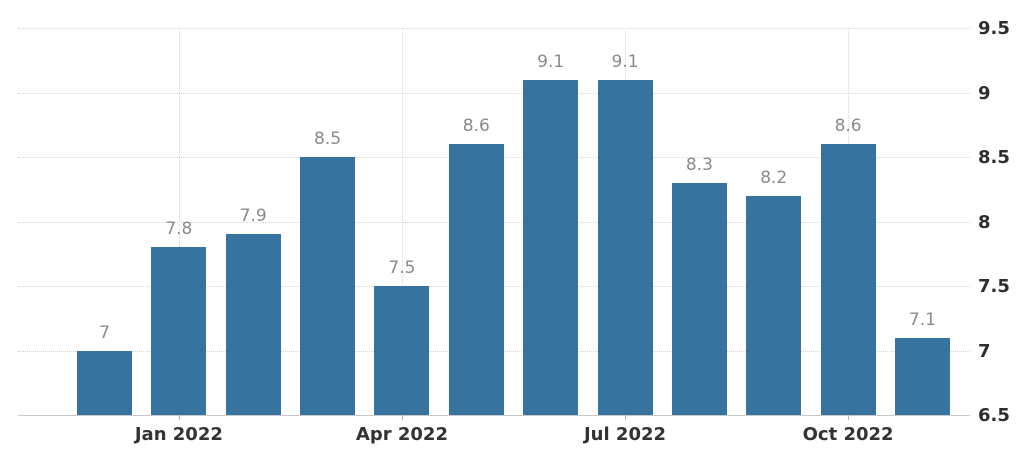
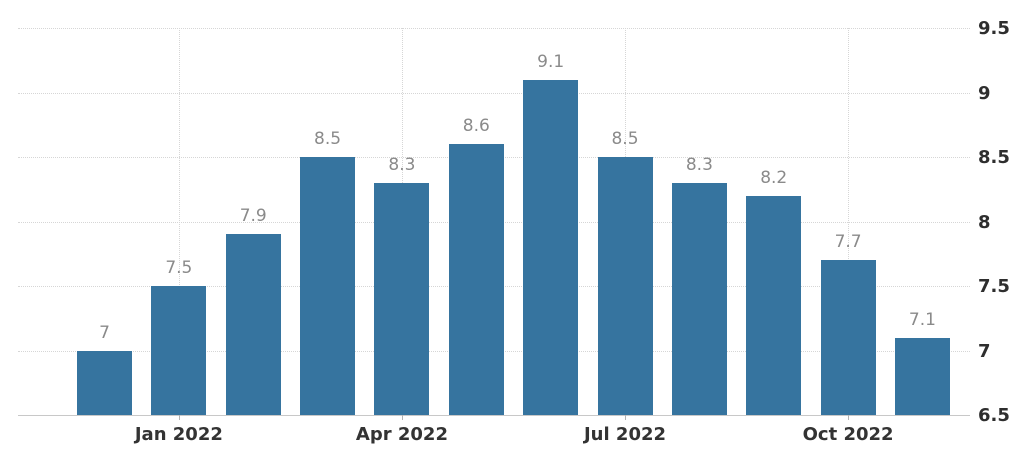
Jan 2022: 7.8 -> 7.5
Apr 2022: 7.5 -> 8.3
Jul 2022: 9.1 -> 8.5
Oct 2022: 8.6 -> 7.7
